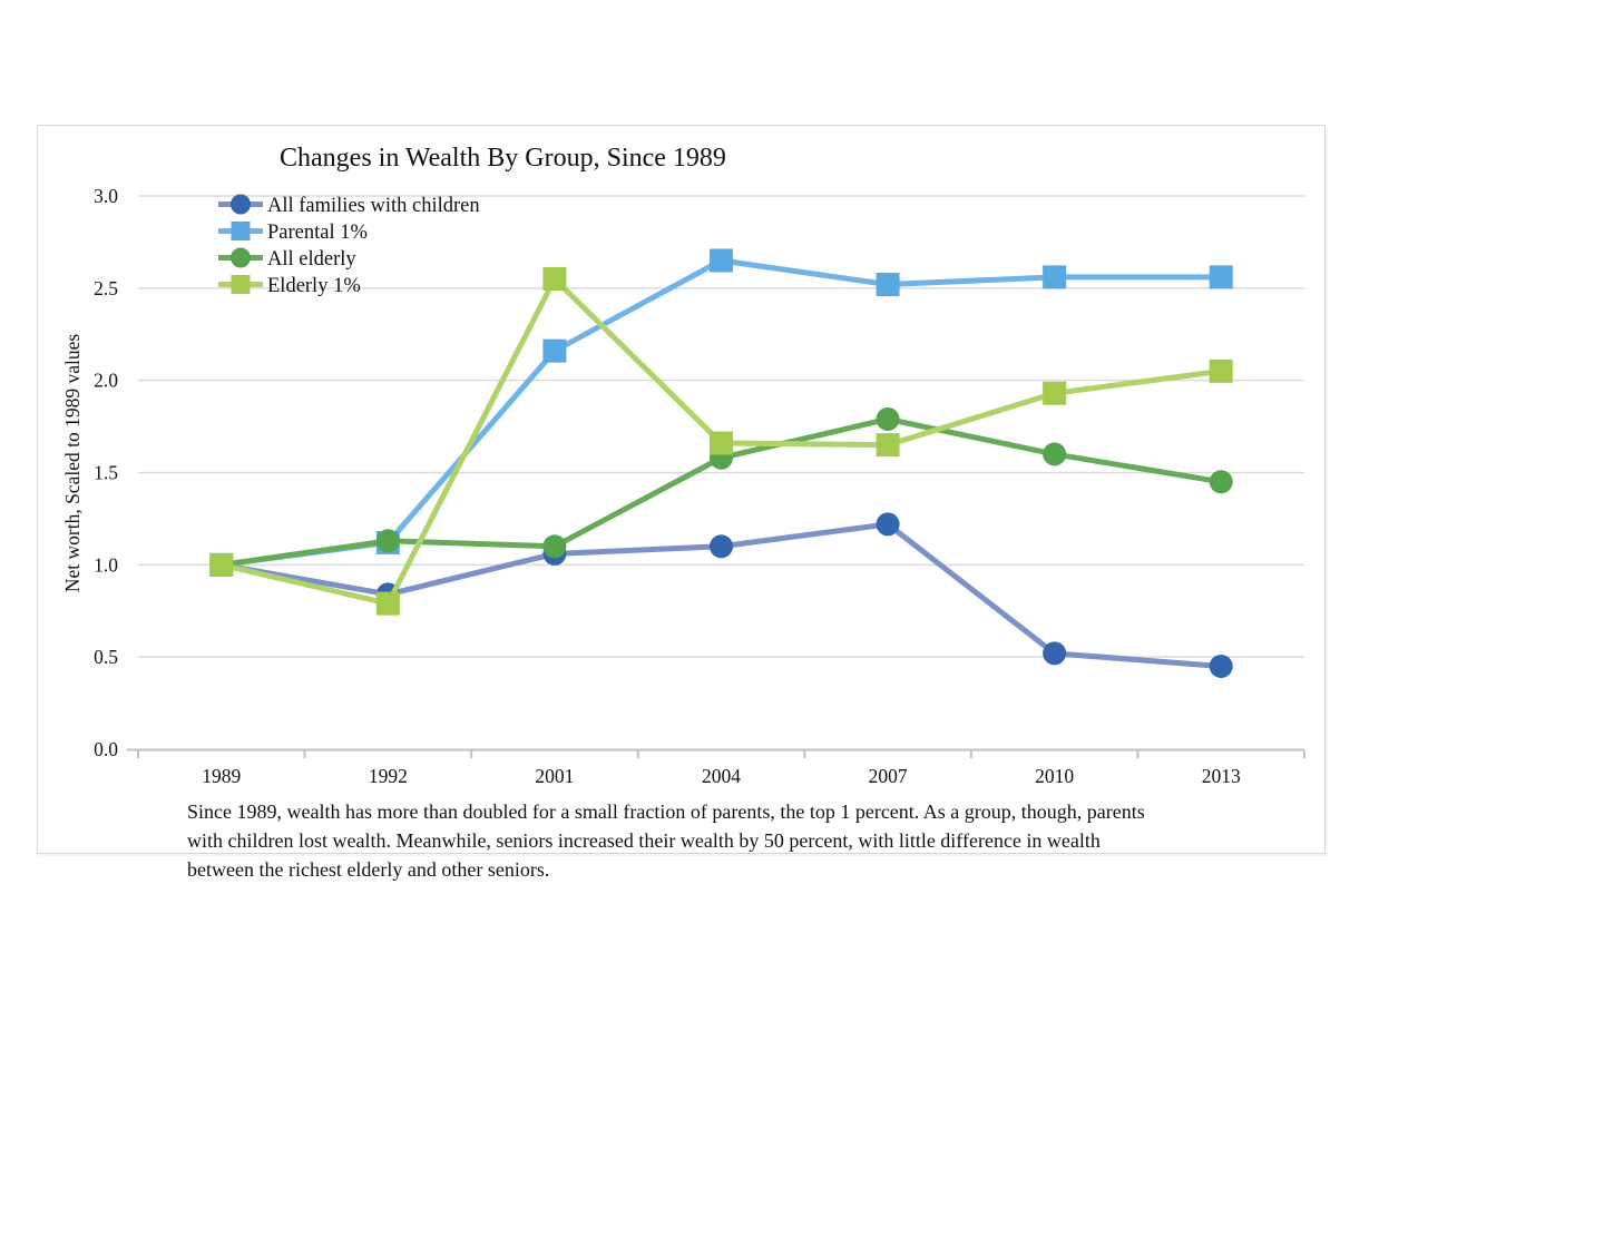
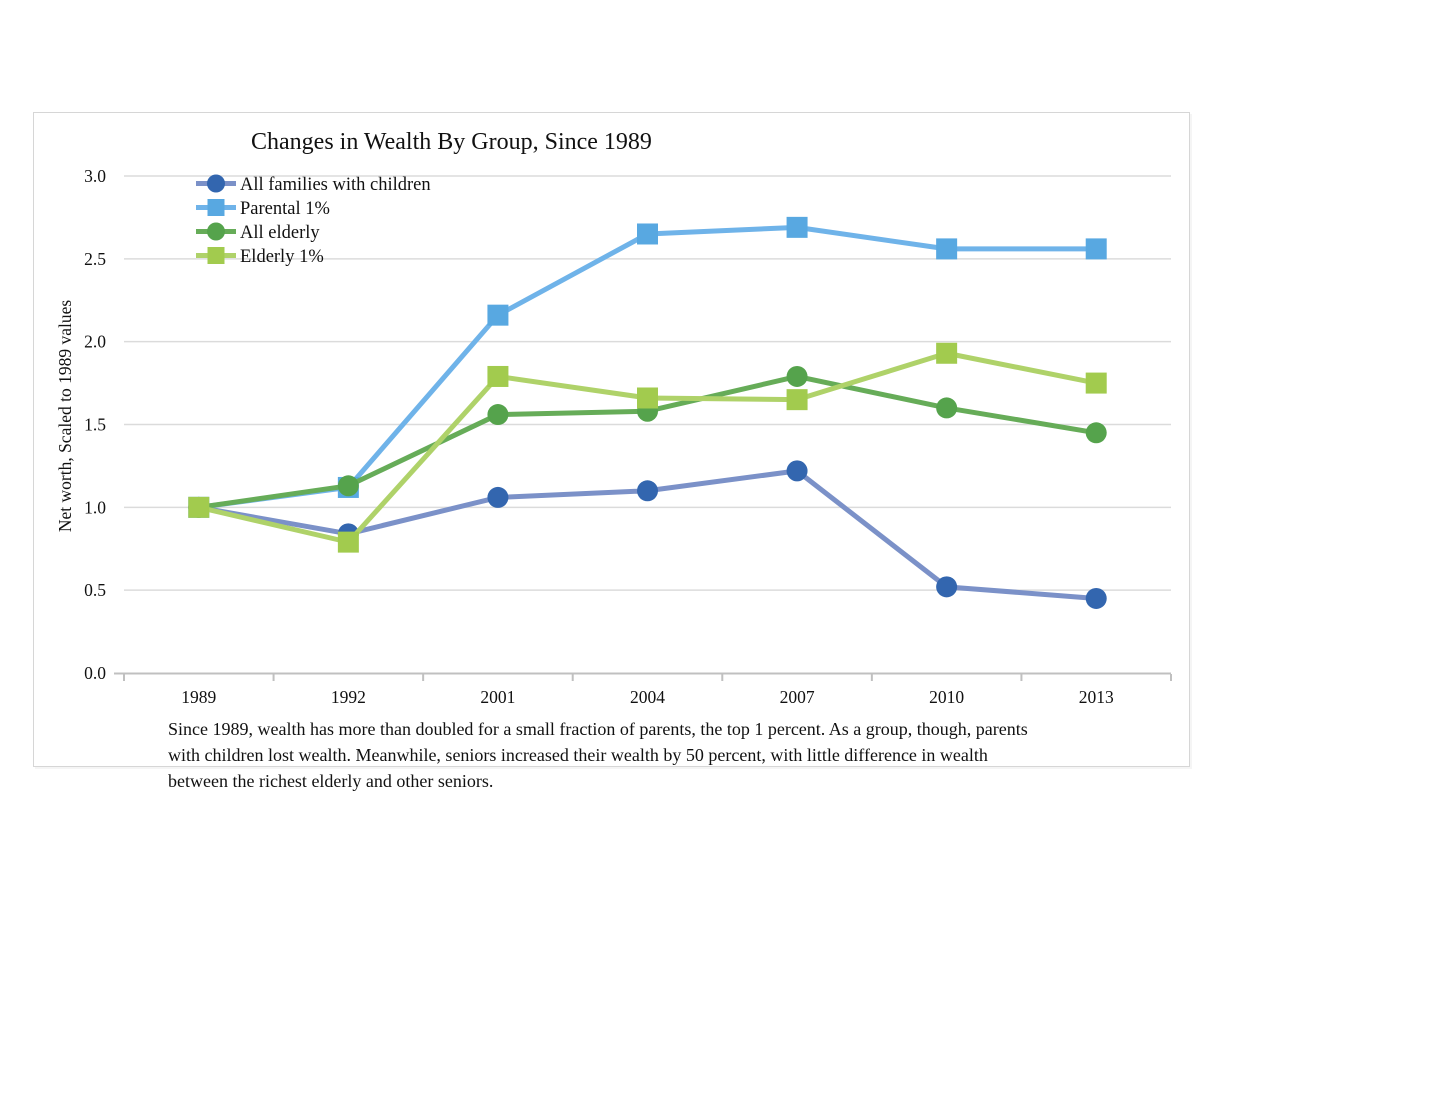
All elderly/2001: 1.10 -> 1.56
Elderly 1%/2001: 2.55 -> 1.79
Parental 1%/2007: 2.52 -> 2.69
Elderly 1%/2013: 2.05 -> 1.75
